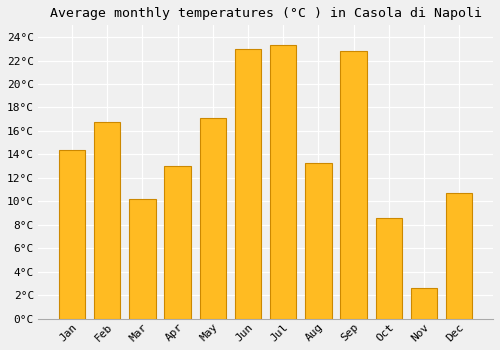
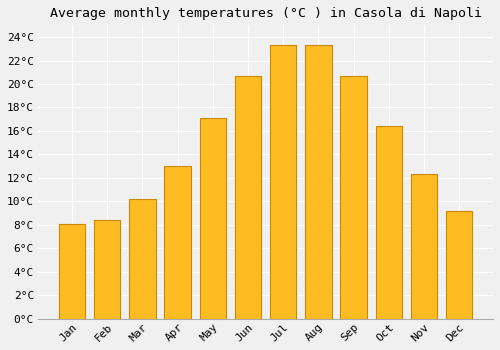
Jan: 14.4°C -> 8.1°C
Feb: 16.8°C -> 8.4°C
Jun: 23.0°C -> 20.7°C
Aug: 13.3°C -> 23.3°C
Sep: 22.8°C -> 20.7°C
Oct: 8.6°C -> 16.4°C
Nov: 2.6°C -> 12.3°C
Dec: 10.7°C -> 9.2°C
